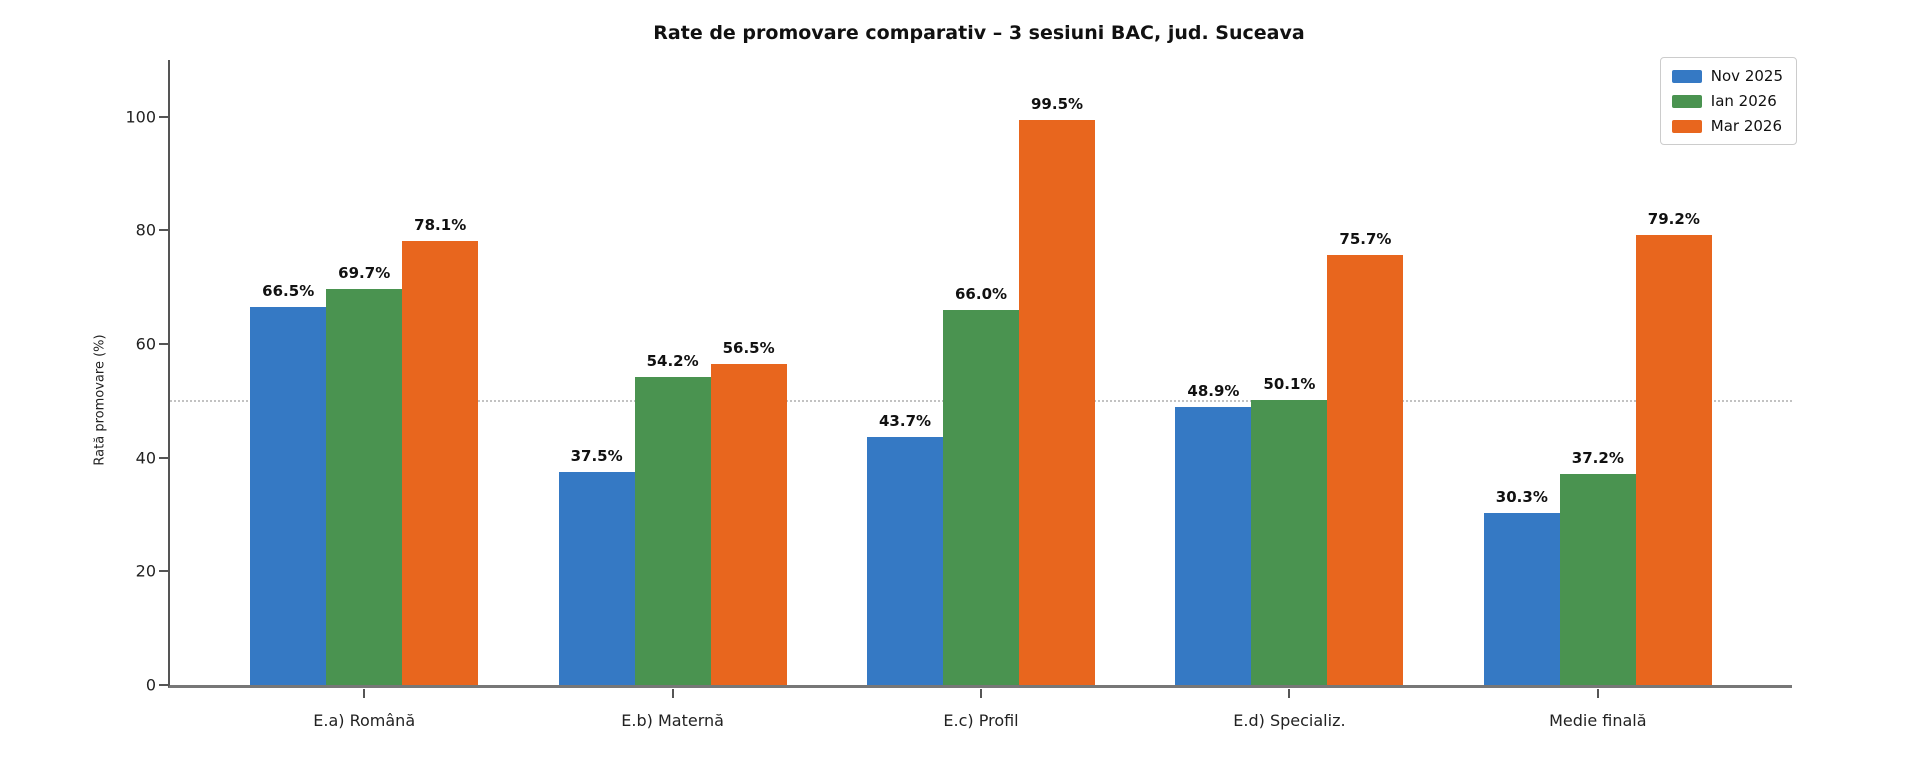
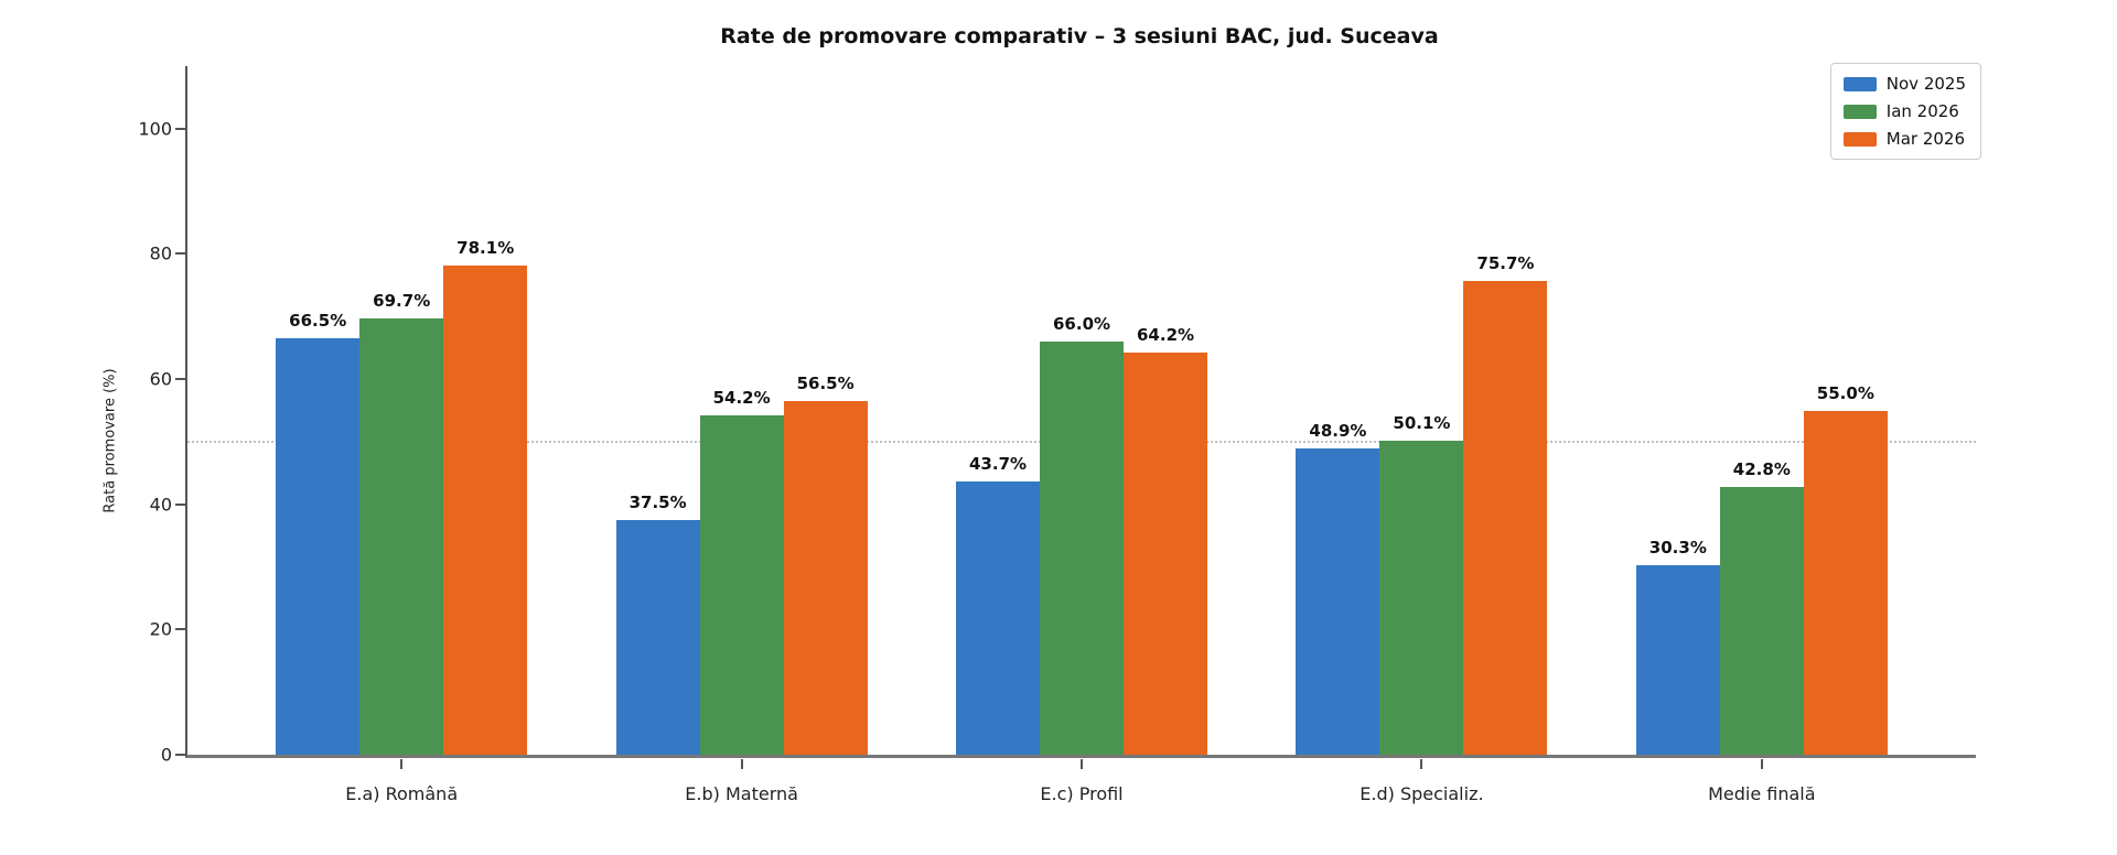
Mar 2026/E.c) Profil: 99.5% -> 64.2%
Ian 2026/Medie finală: 37.2% -> 42.8%
Mar 2026/Medie finală: 79.2% -> 55.0%
